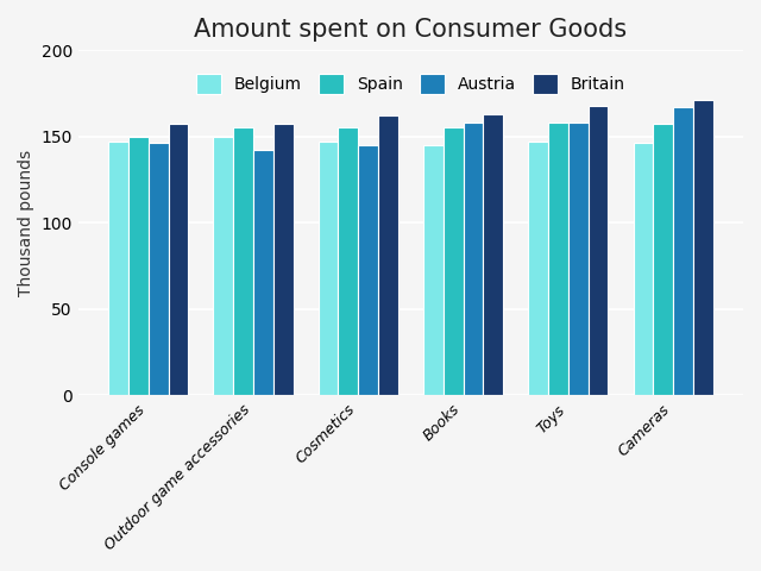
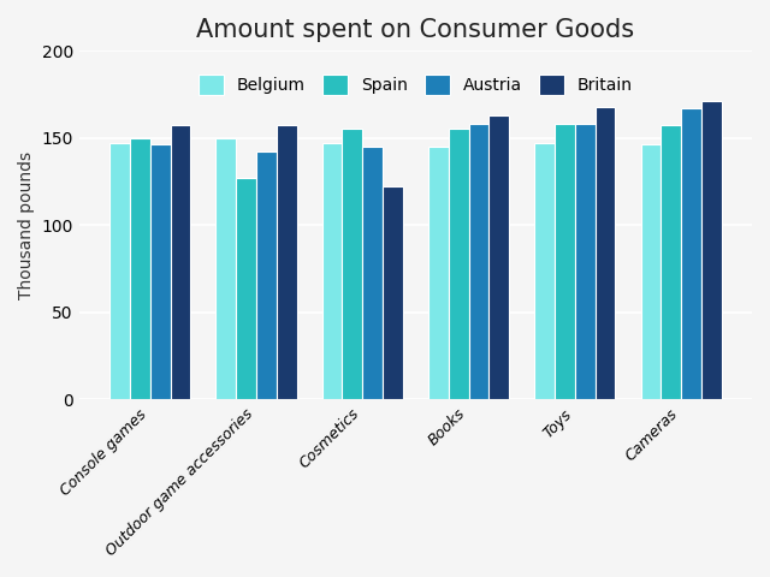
Spain/Outdoor game accessories: 155 -> 127
Britain/Cosmetics: 162 -> 122
